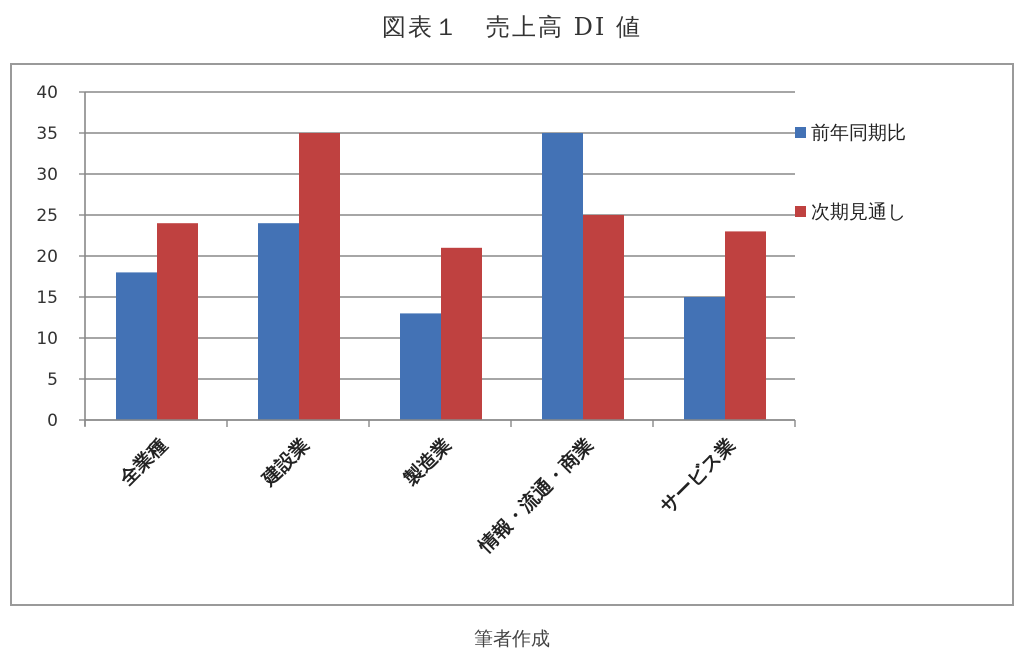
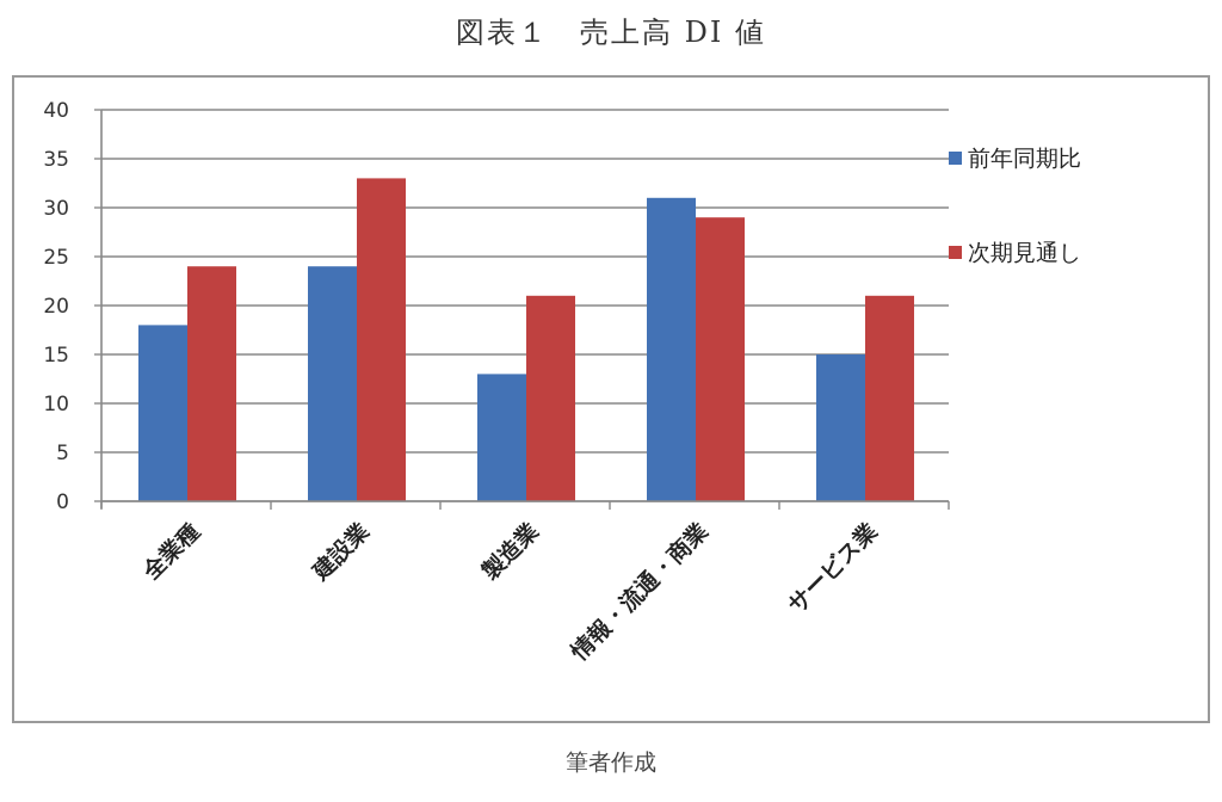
次期見通し/建設業: 35 -> 33
前年同期比/情報・流通・商業: 35 -> 31
次期見通し/情報・流通・商業: 25 -> 29
次期見通し/サービス業: 23 -> 21
